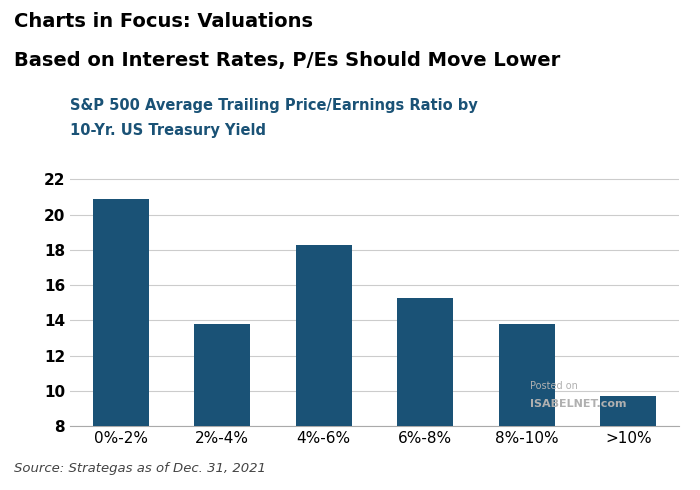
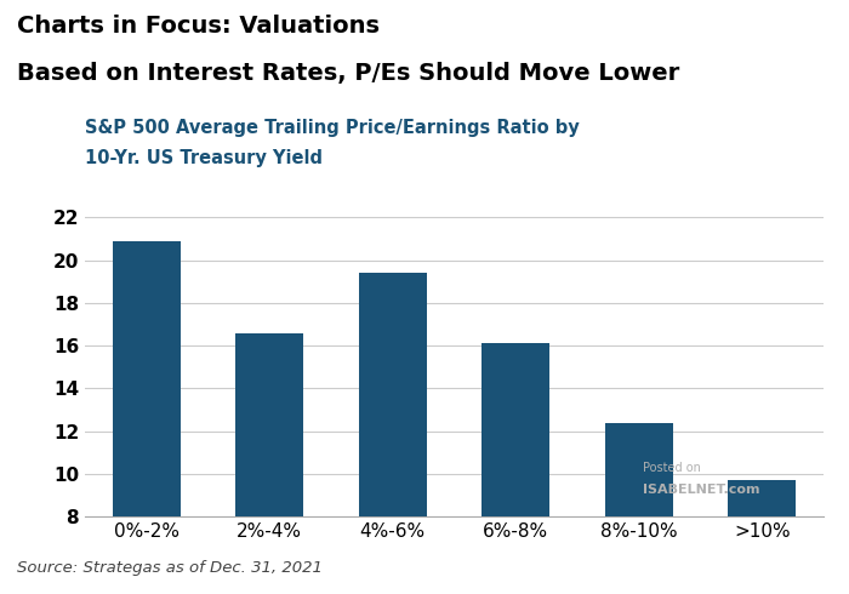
2%-4%: 13.8 -> 16.6
4%-6%: 18.3 -> 19.4
6%-8%: 15.3 -> 16.1
8%-10%: 13.8 -> 12.4
